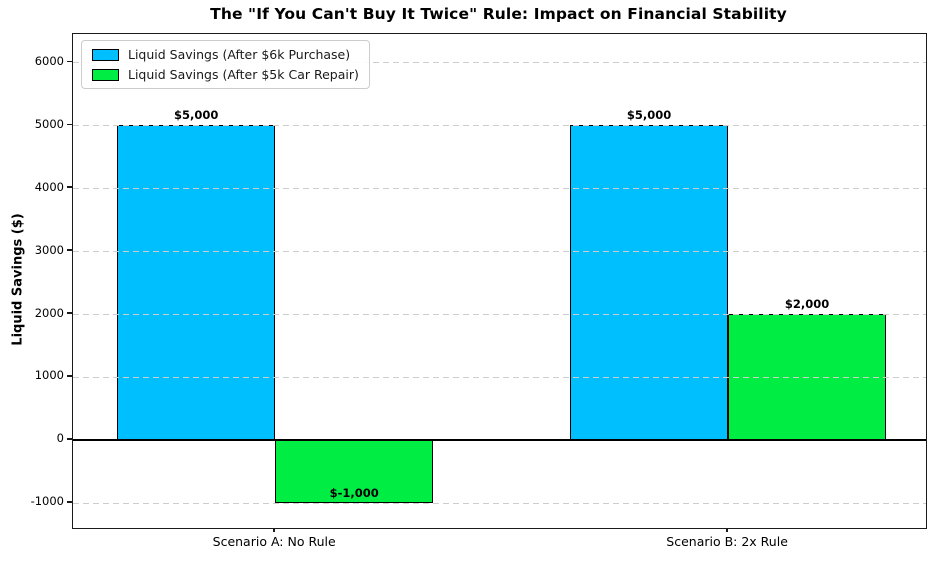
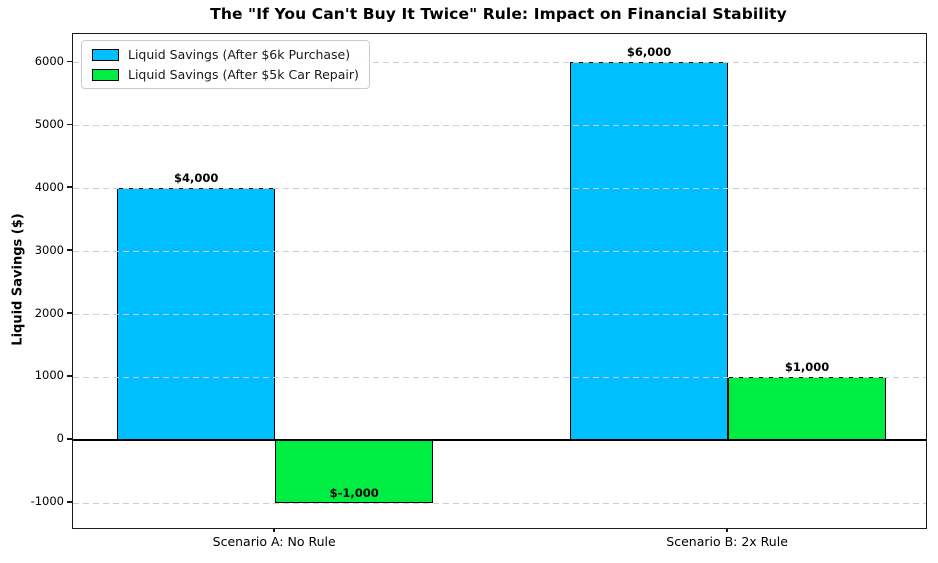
Liquid Savings (After $6k Purchase)/Scenario A: No Rule: $5,000 -> $4,000
Liquid Savings (After $6k Purchase)/Scenario B: 2x Rule: $5,000 -> $6,000
Liquid Savings (After $5k Car Repair)/Scenario B: 2x Rule: $2,000 -> $1,000
